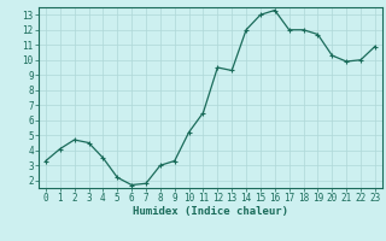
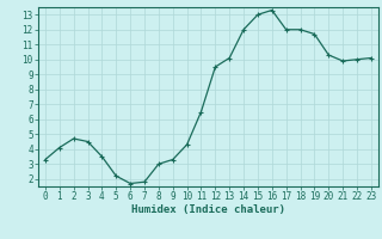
10: 5.2 -> 4.3
13: 9.3 -> 10.1
23: 10.9 -> 10.1
